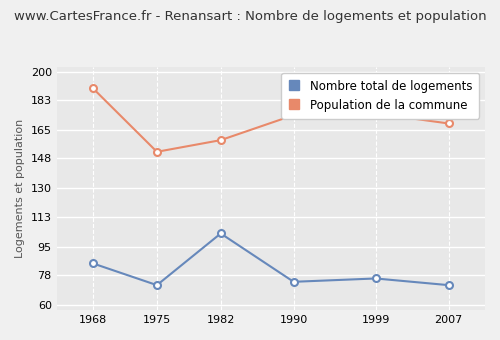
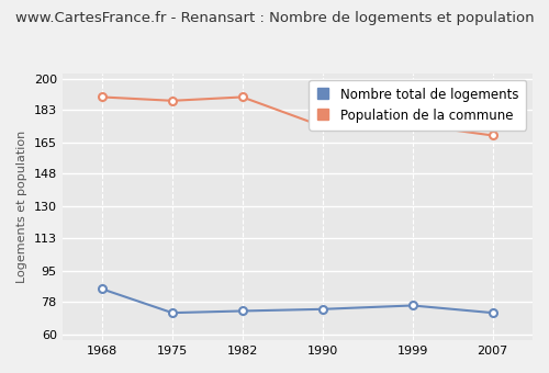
Population de la commune/1975: 152 -> 188
Nombre total de logements/1982: 103 -> 73
Population de la commune/1982: 159 -> 190
